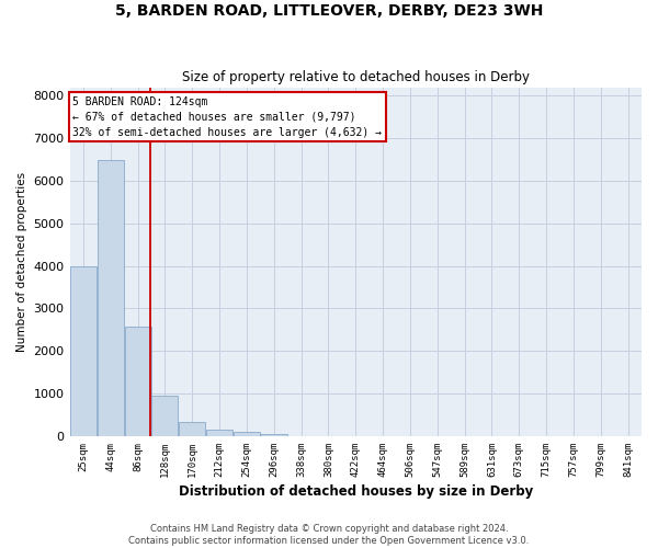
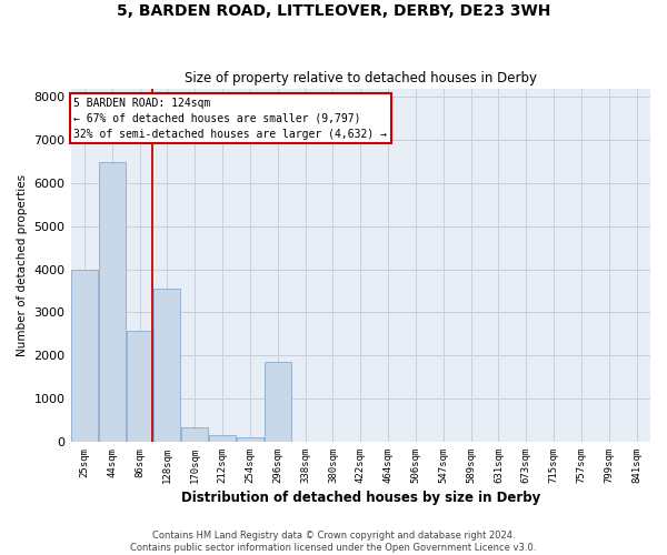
128sqm: 950 -> 3550
296sqm: 50 -> 1850
